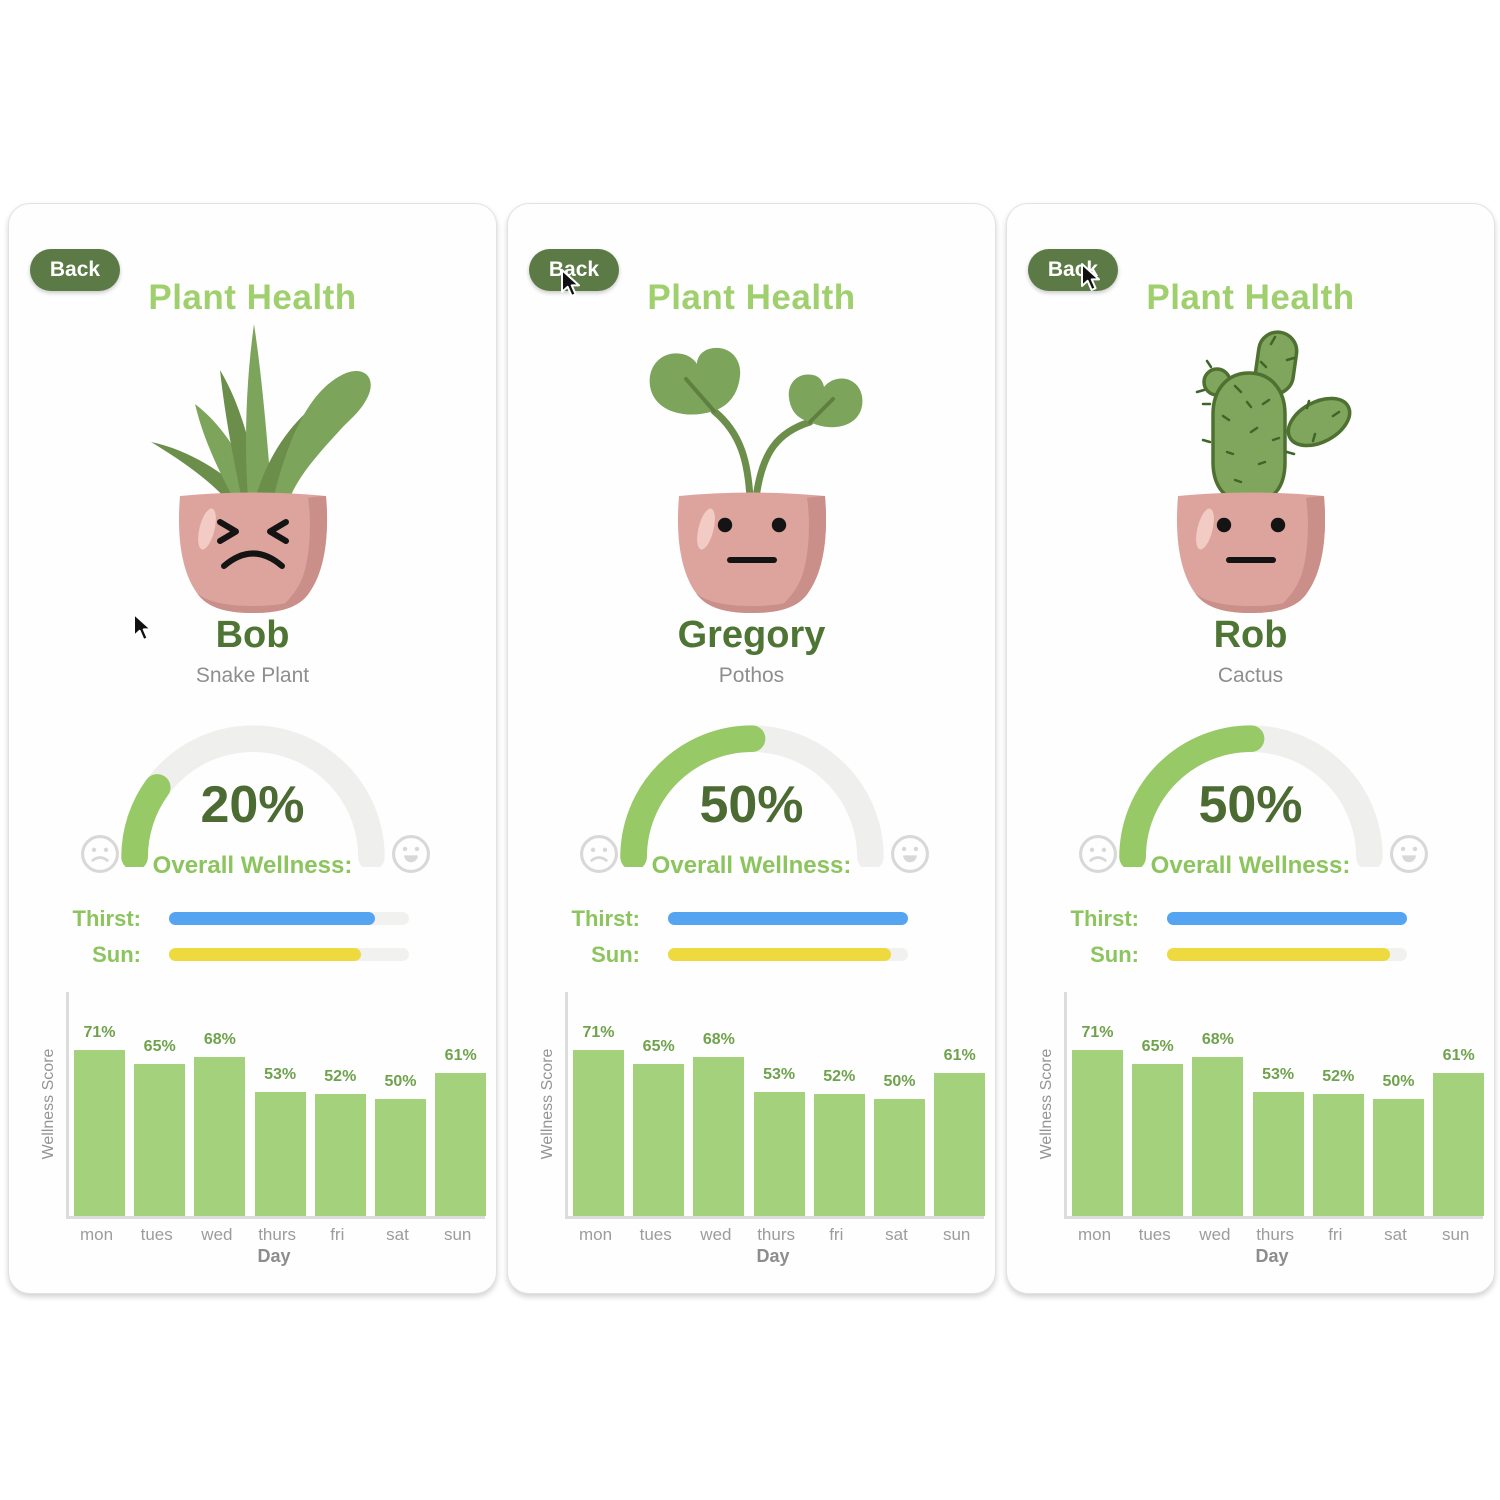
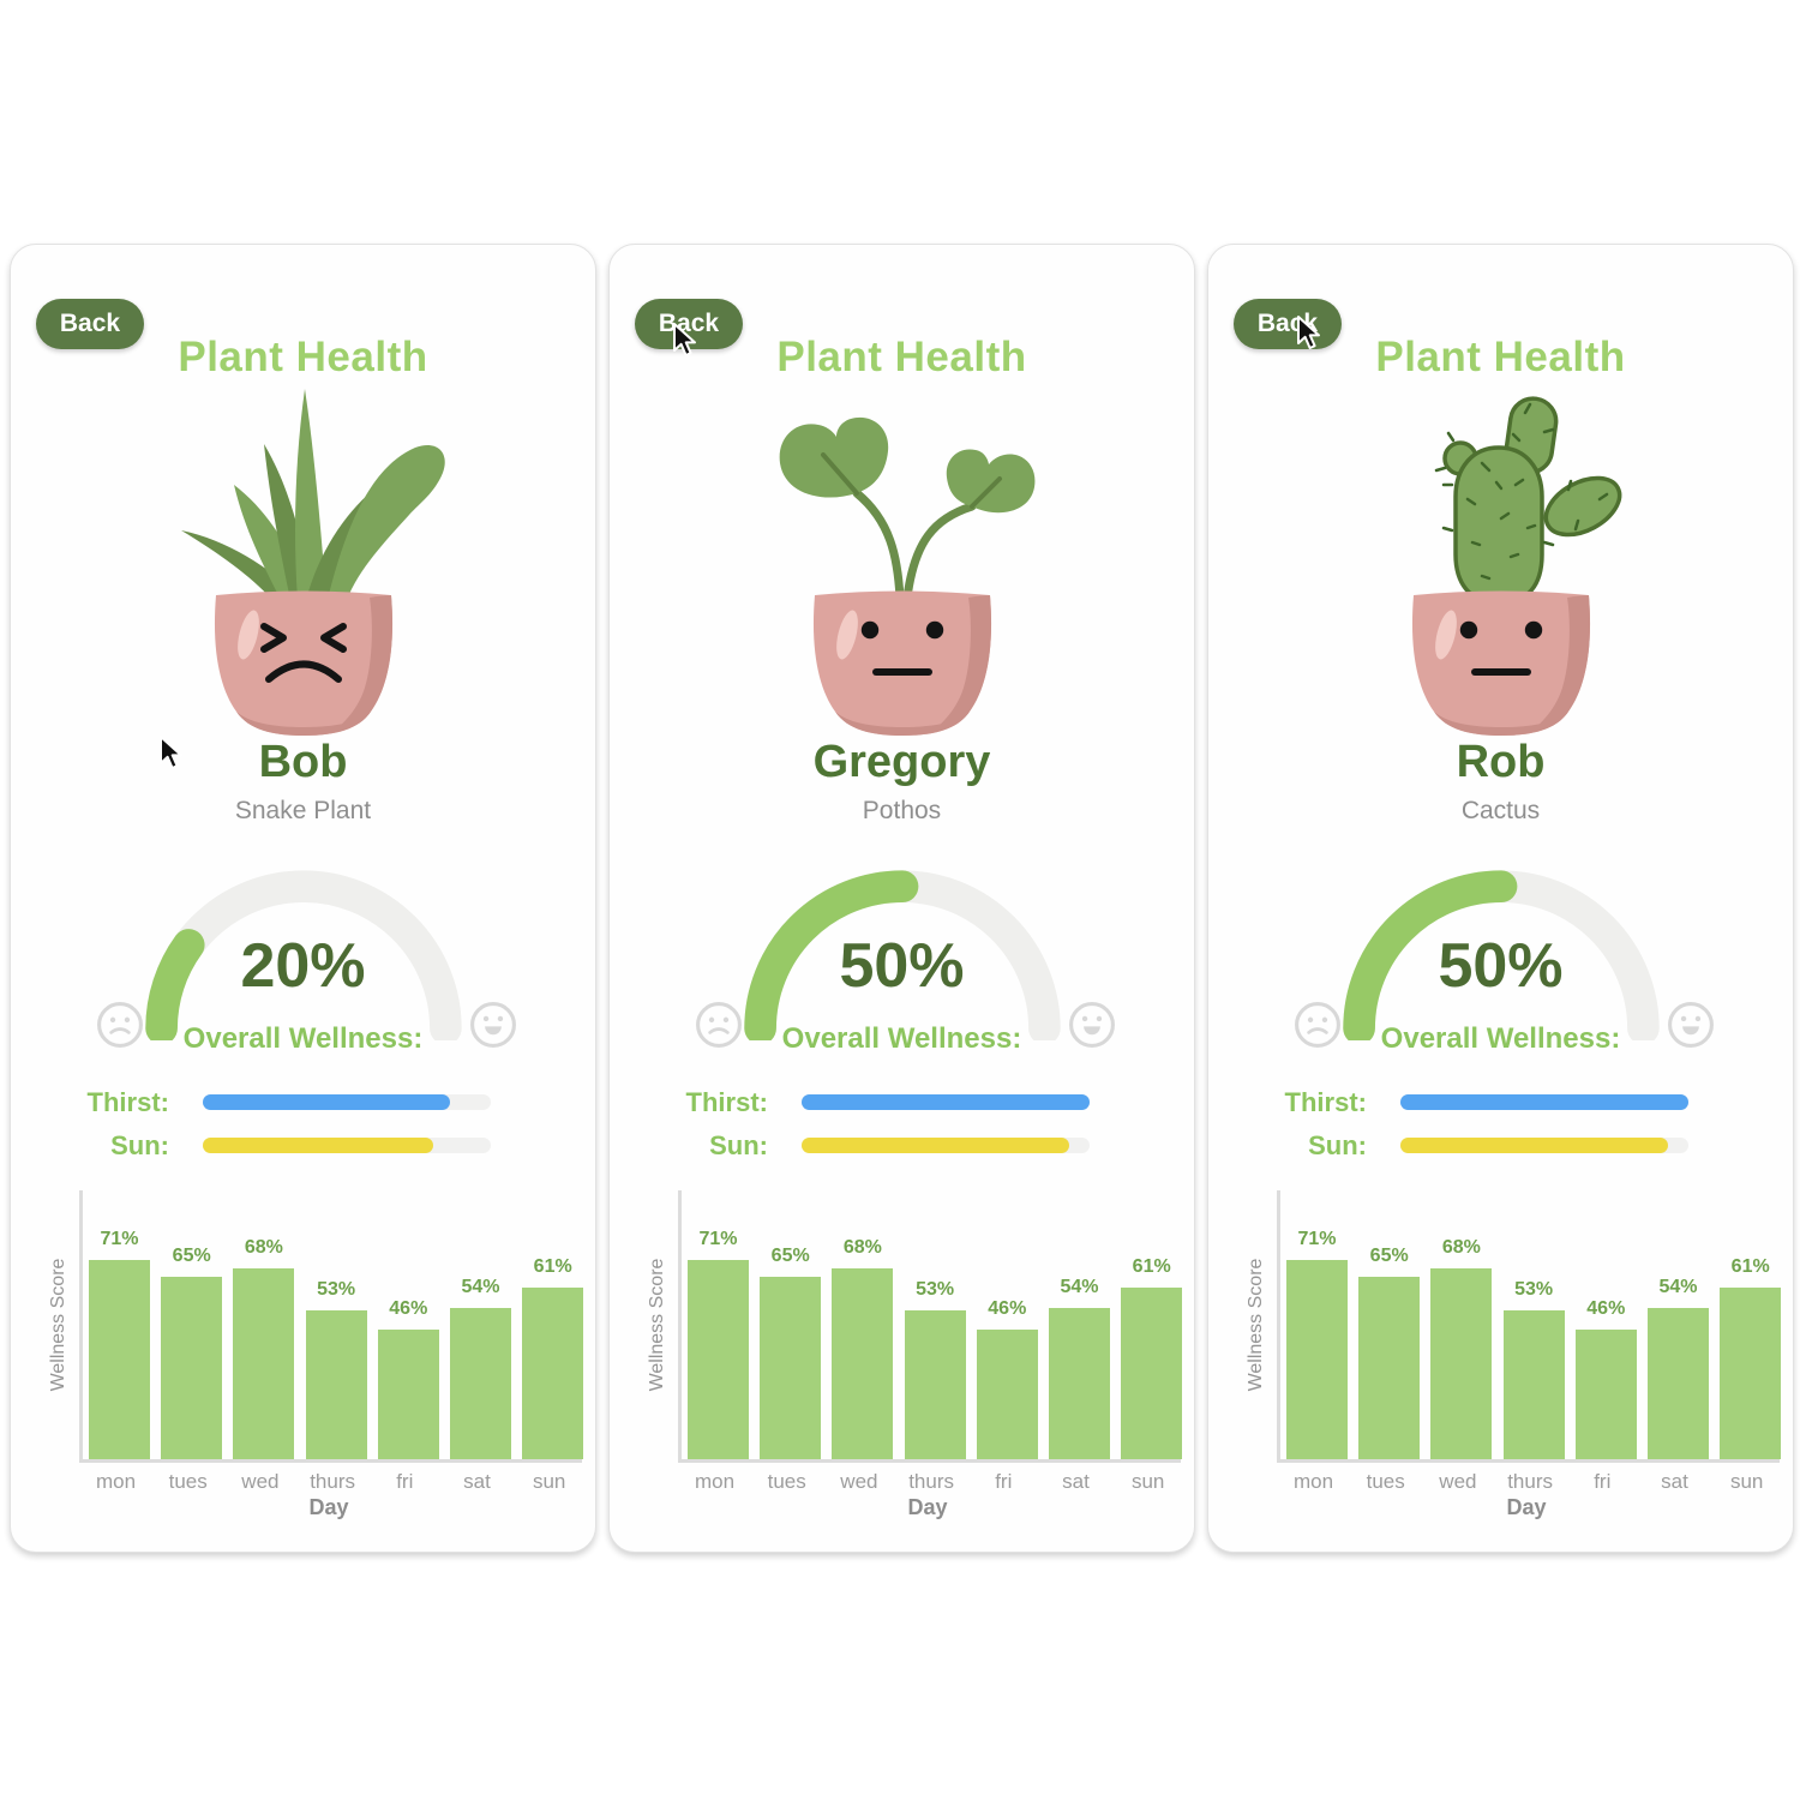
fri: 52% -> 46%
sat: 50% -> 54%
